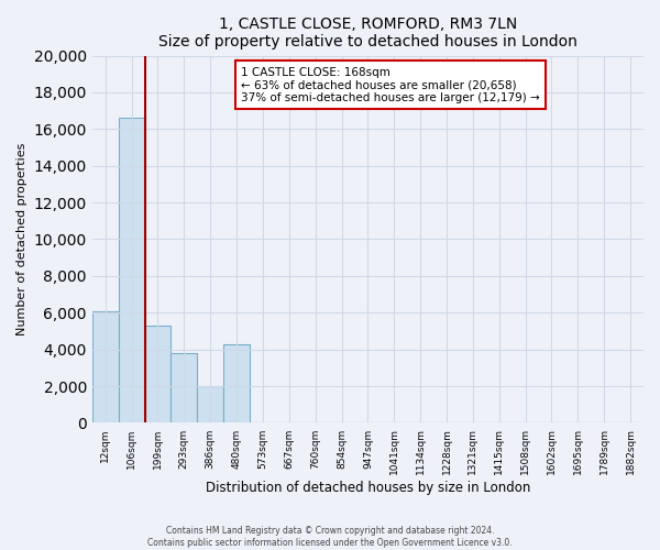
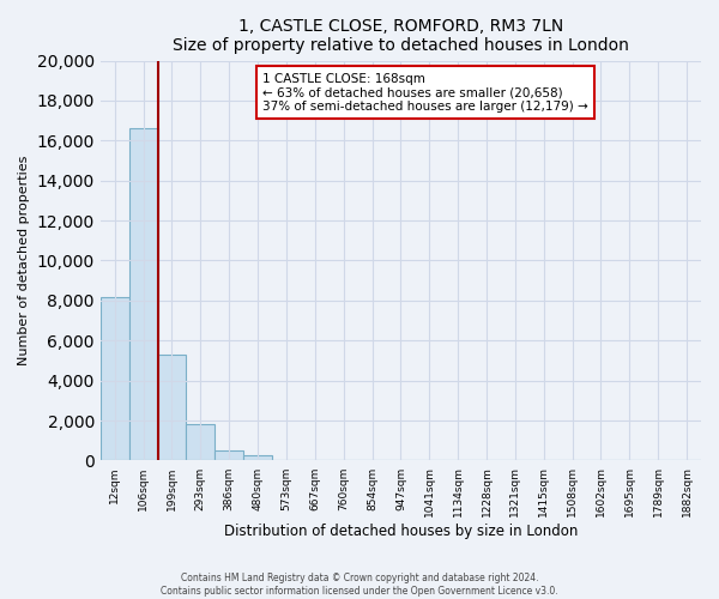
12sqm: 6,100 -> 8,200
293sqm: 3,800 -> 1,800
386sqm: 2,000 -> 500
480sqm: 4,300 -> 300
